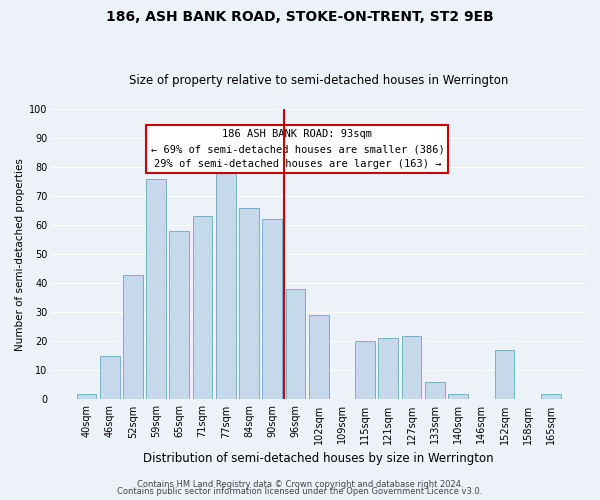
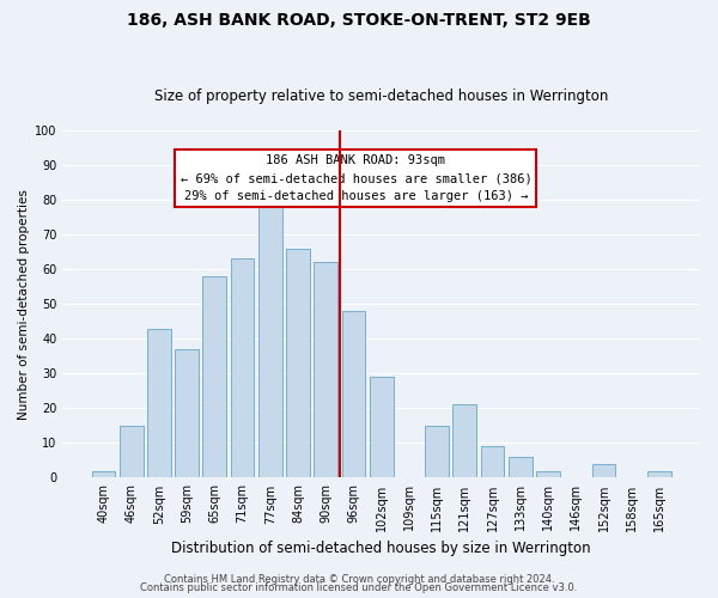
59sqm: 76 -> 37
96sqm: 38 -> 48
115sqm: 20 -> 15
127sqm: 22 -> 9
152sqm: 17 -> 4
